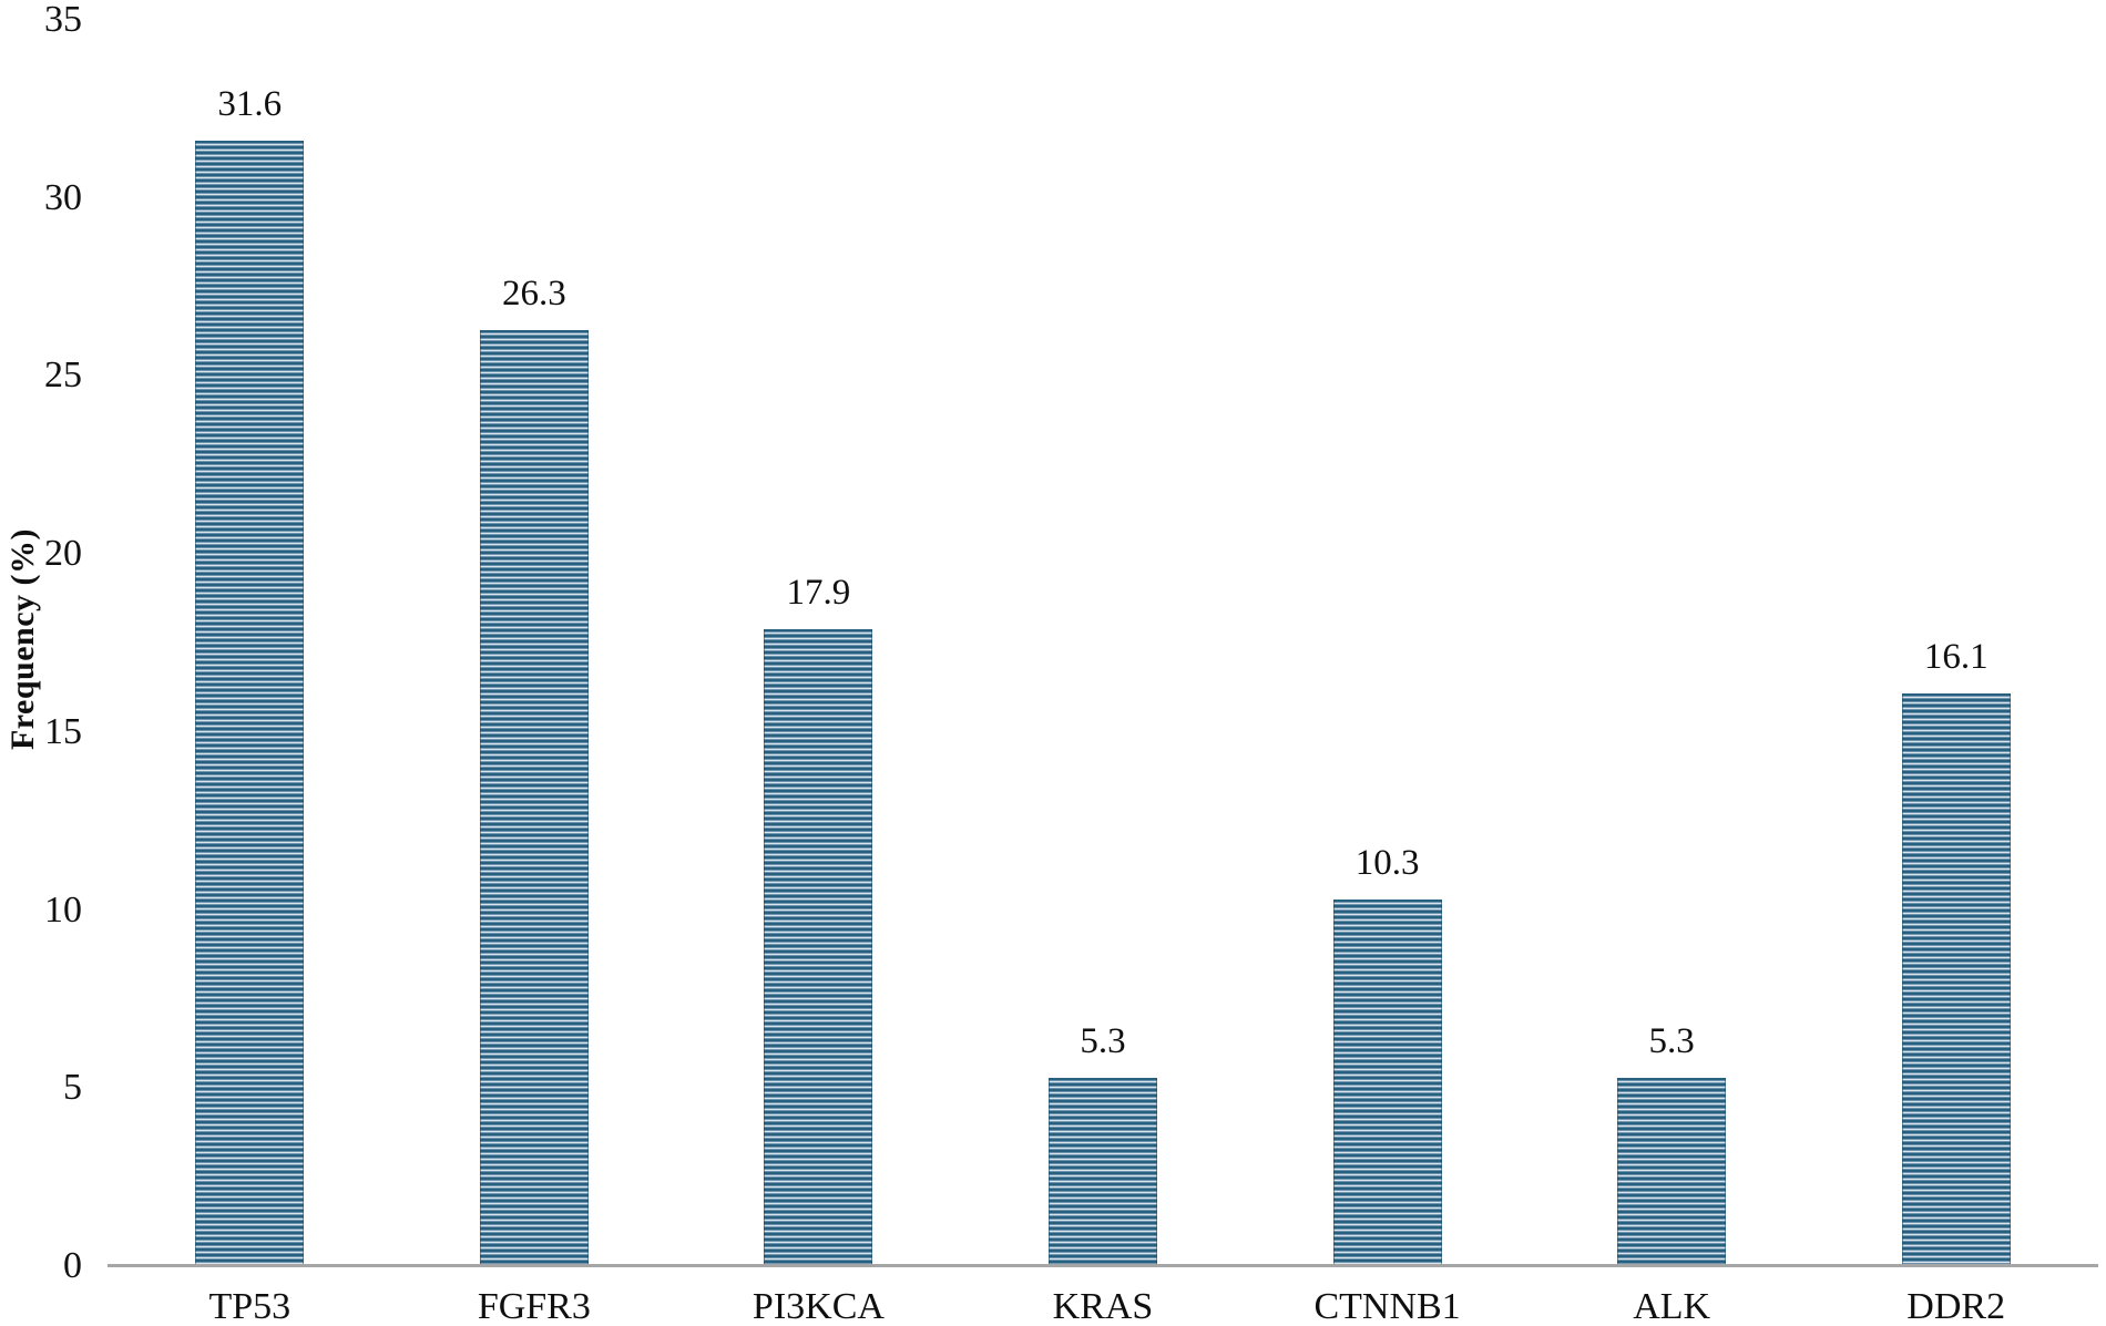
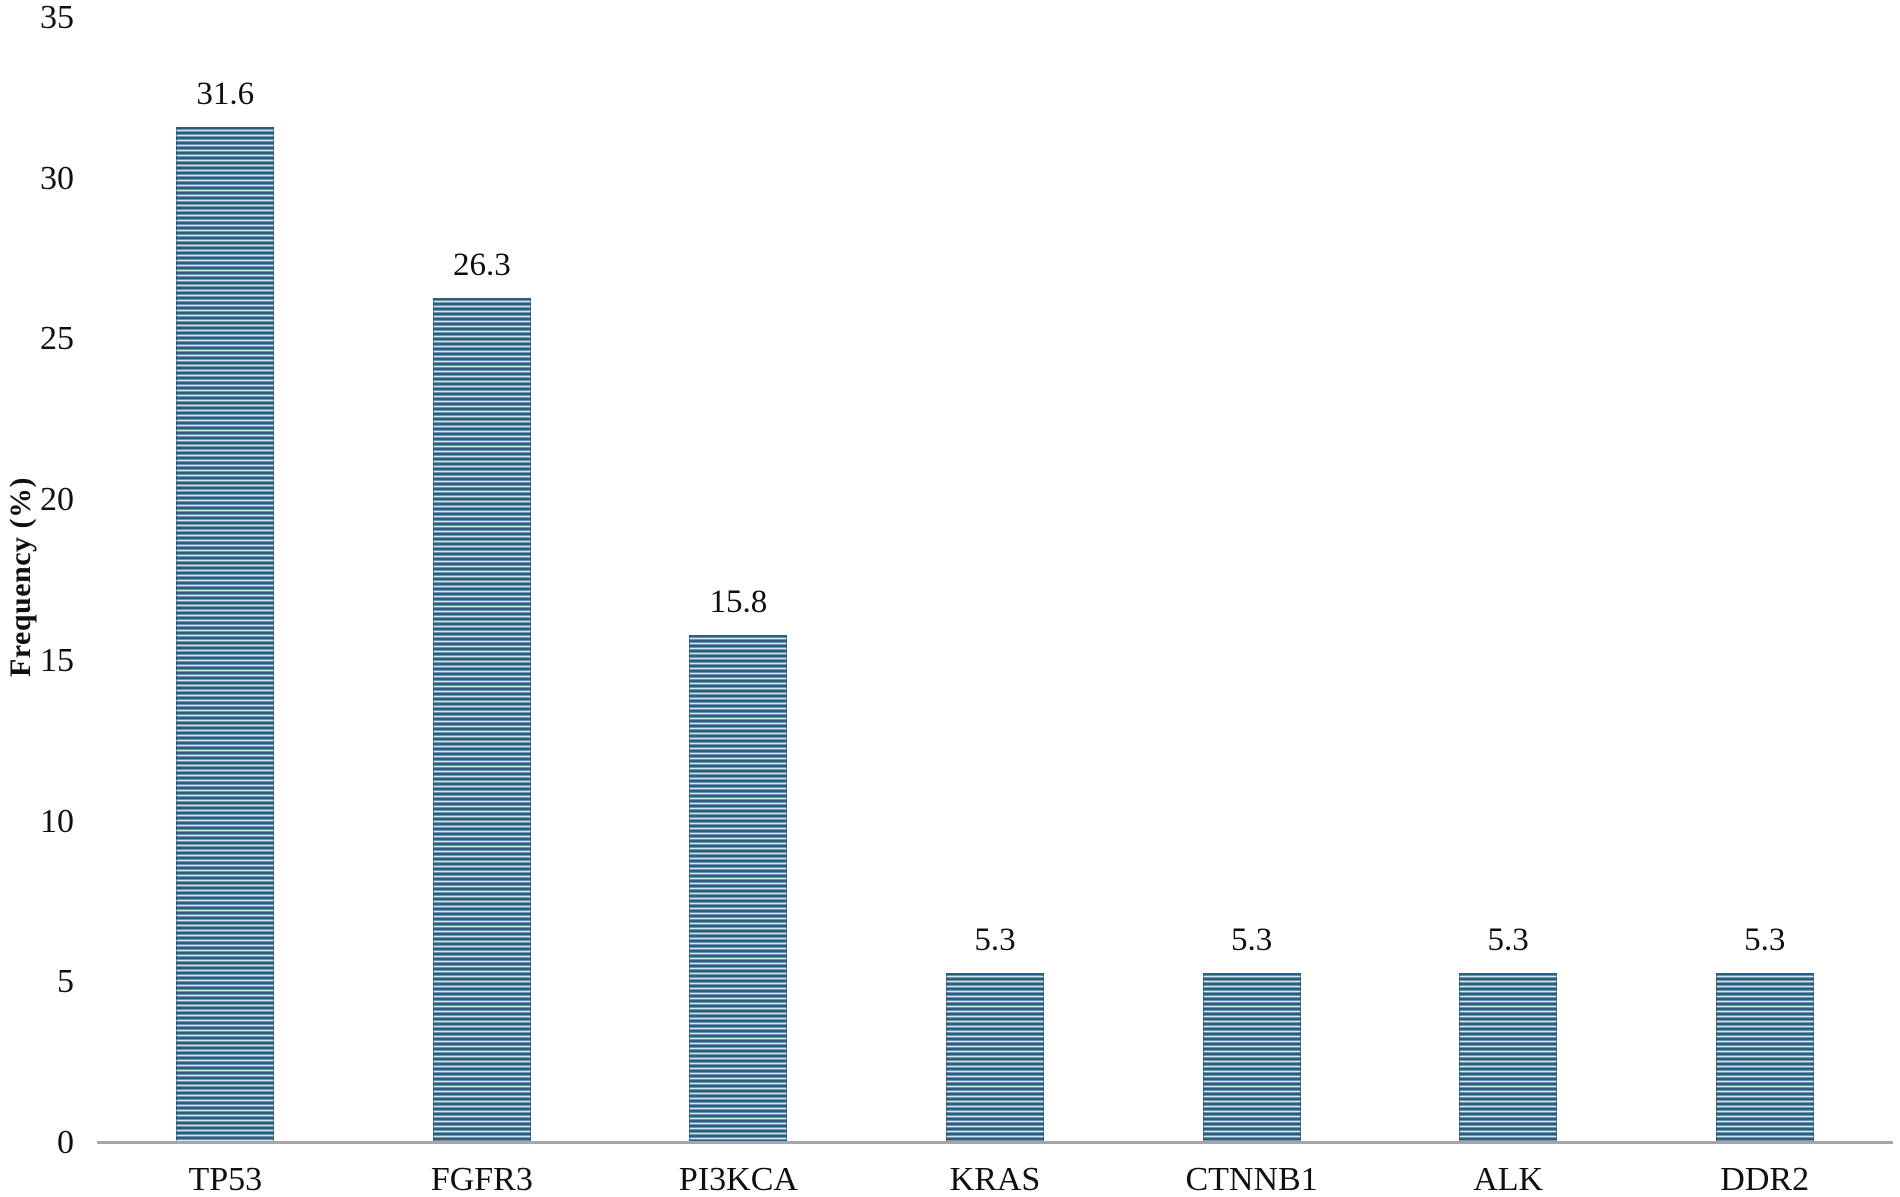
PI3KCA: 17.9 -> 15.8
CTNNB1: 10.3 -> 5.3
DDR2: 16.1 -> 5.3
